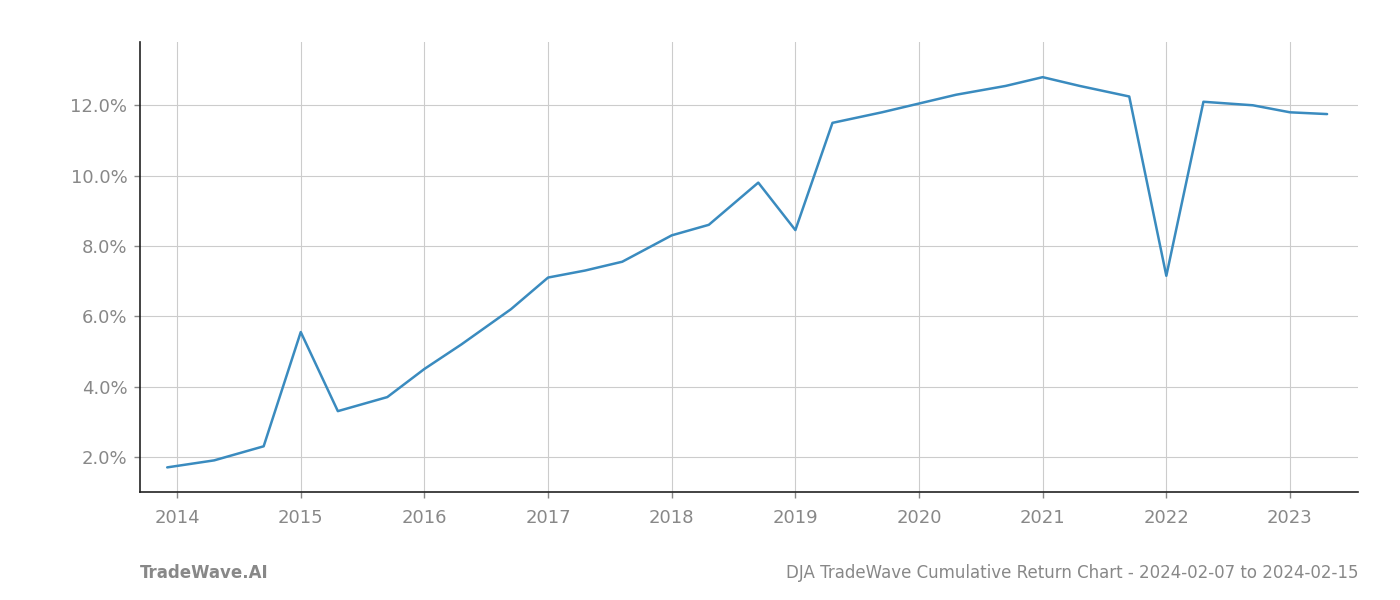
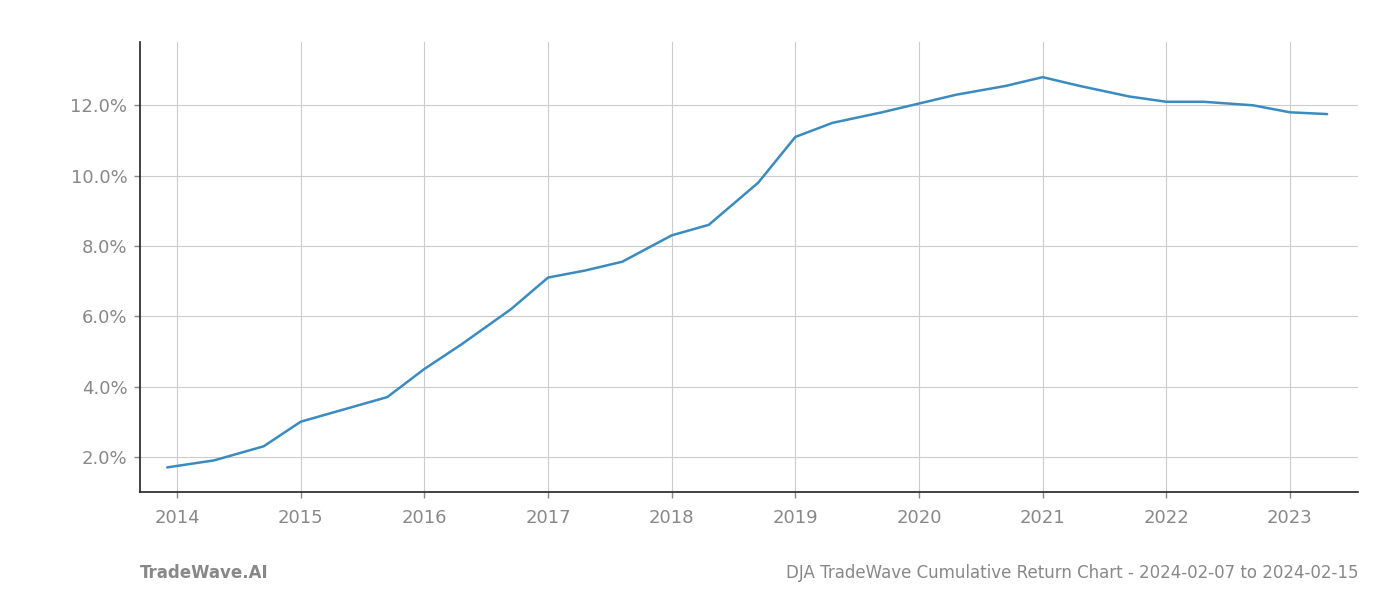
2015: 5.55% -> 3.00%
2019: 8.45% -> 11.10%
2022: 7.15% -> 12.10%
